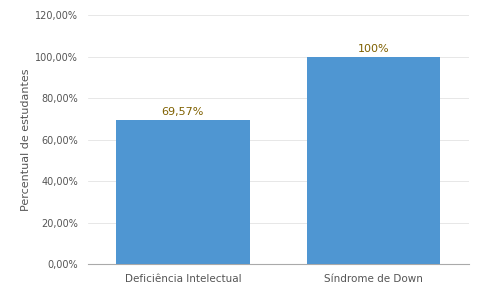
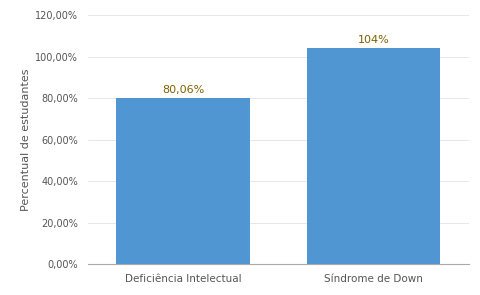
Deficiência Intelectual: 69,57% -> 80,06%
Síndrome de Down: 100% -> 104%
